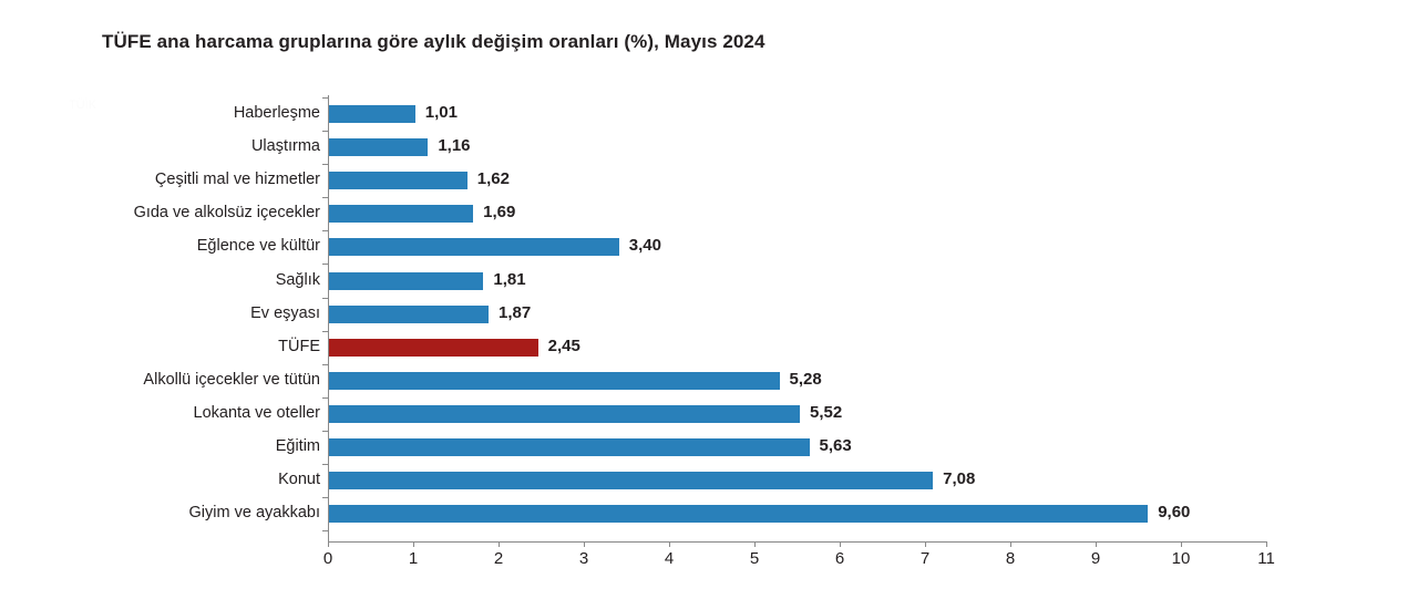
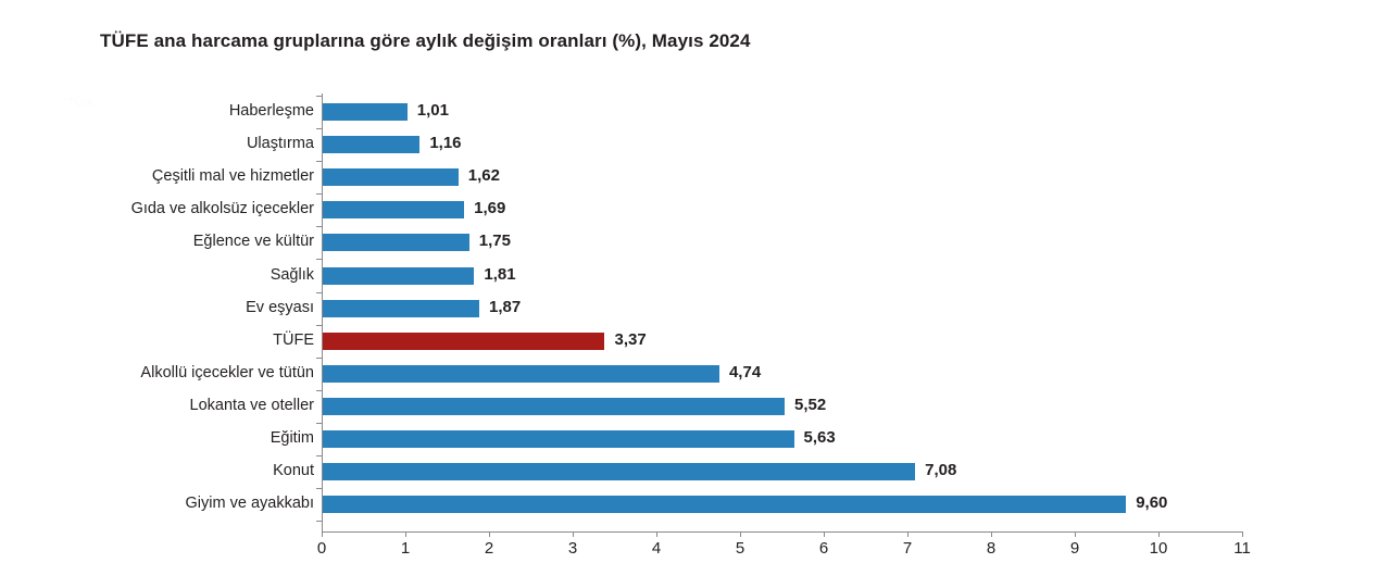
Eğlence ve kültür: 3,40 -> 1,75
TÜFE: 2,45 -> 3,37
Alkollü içecekler ve tütün: 5,28 -> 4,74
